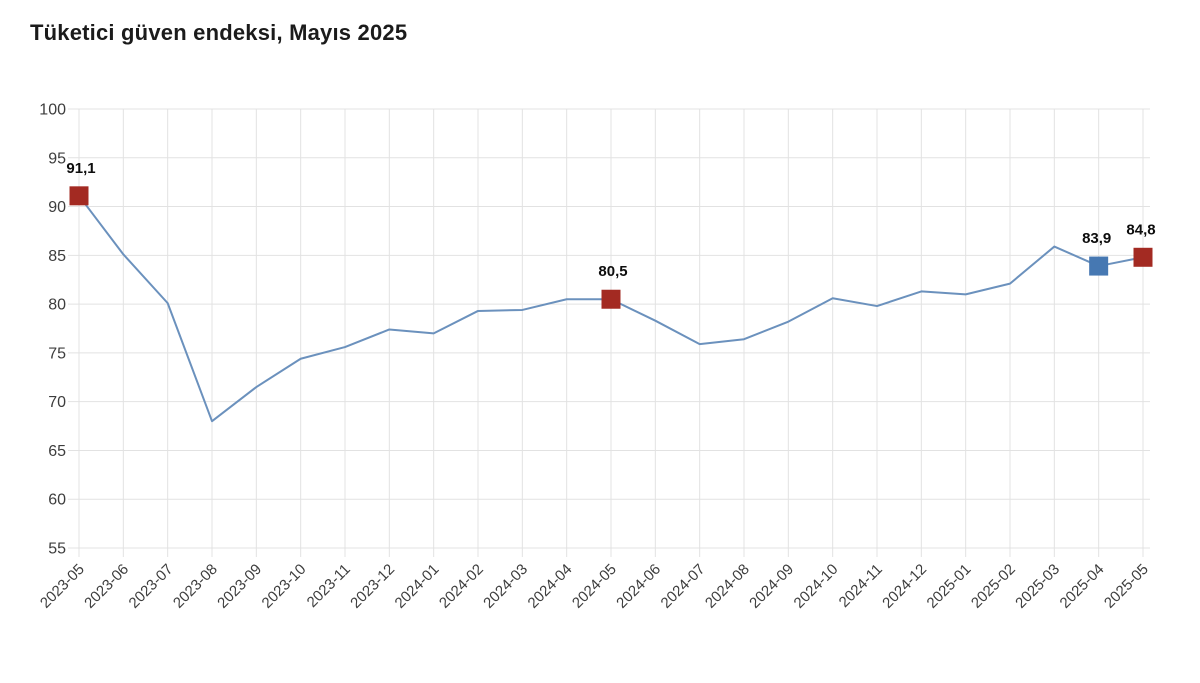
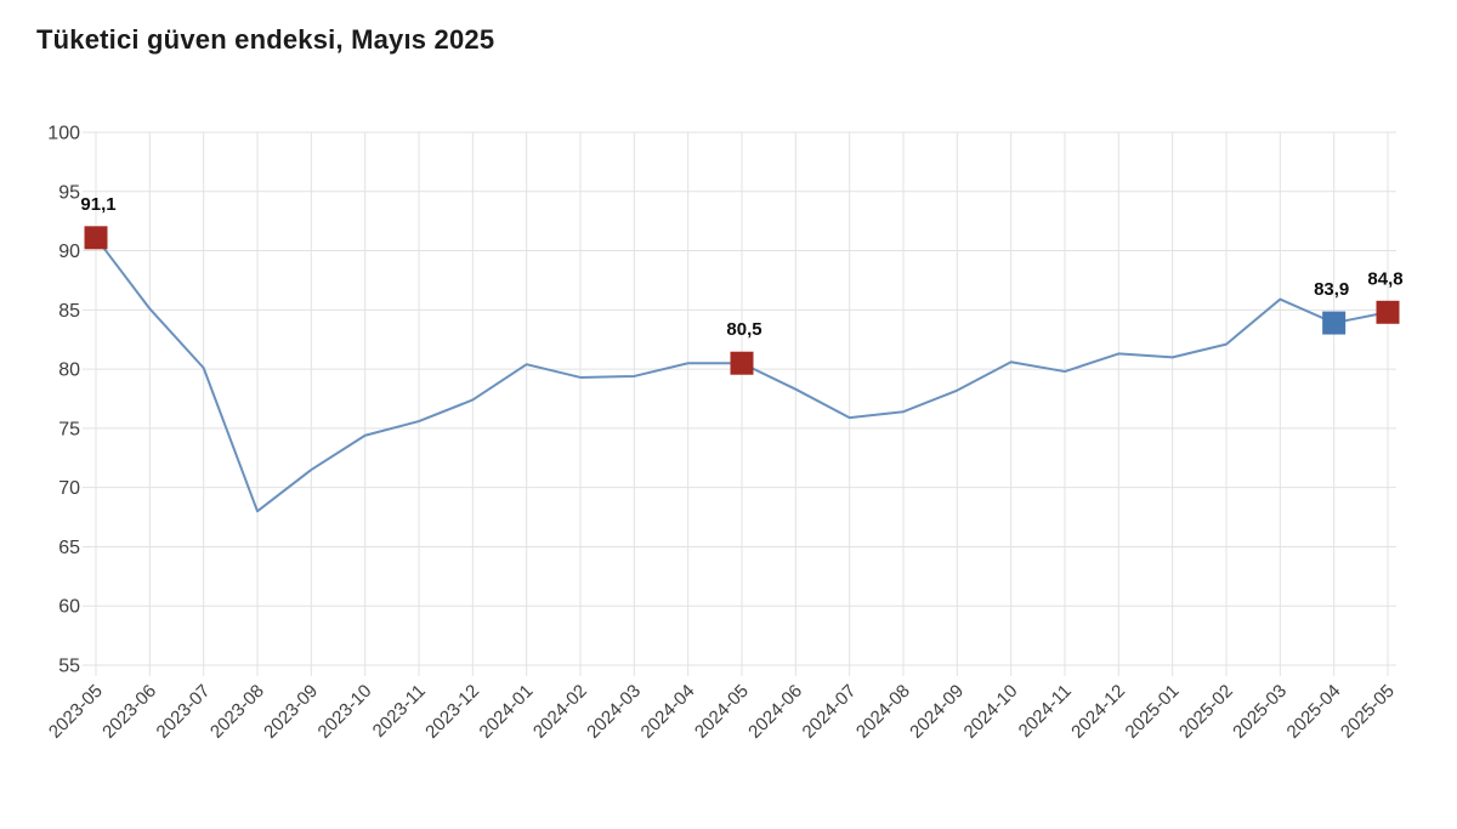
2024-01: 77 -> 80
